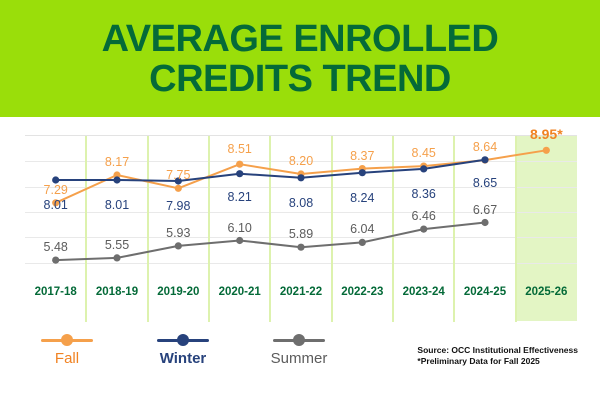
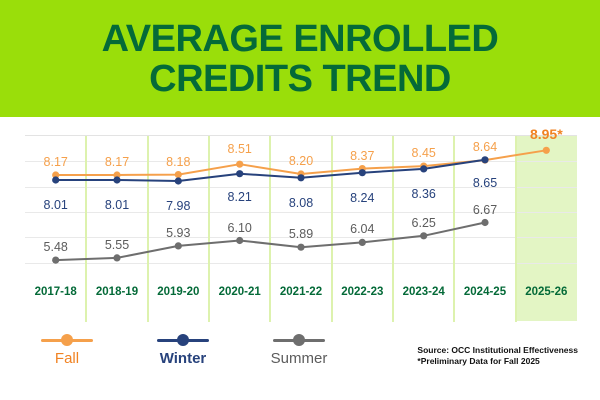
Fall/2017-18: 7.29 -> 8.17
Fall/2019-20: 7.75 -> 8.18
Summer/2023-24: 6.46 -> 6.25
